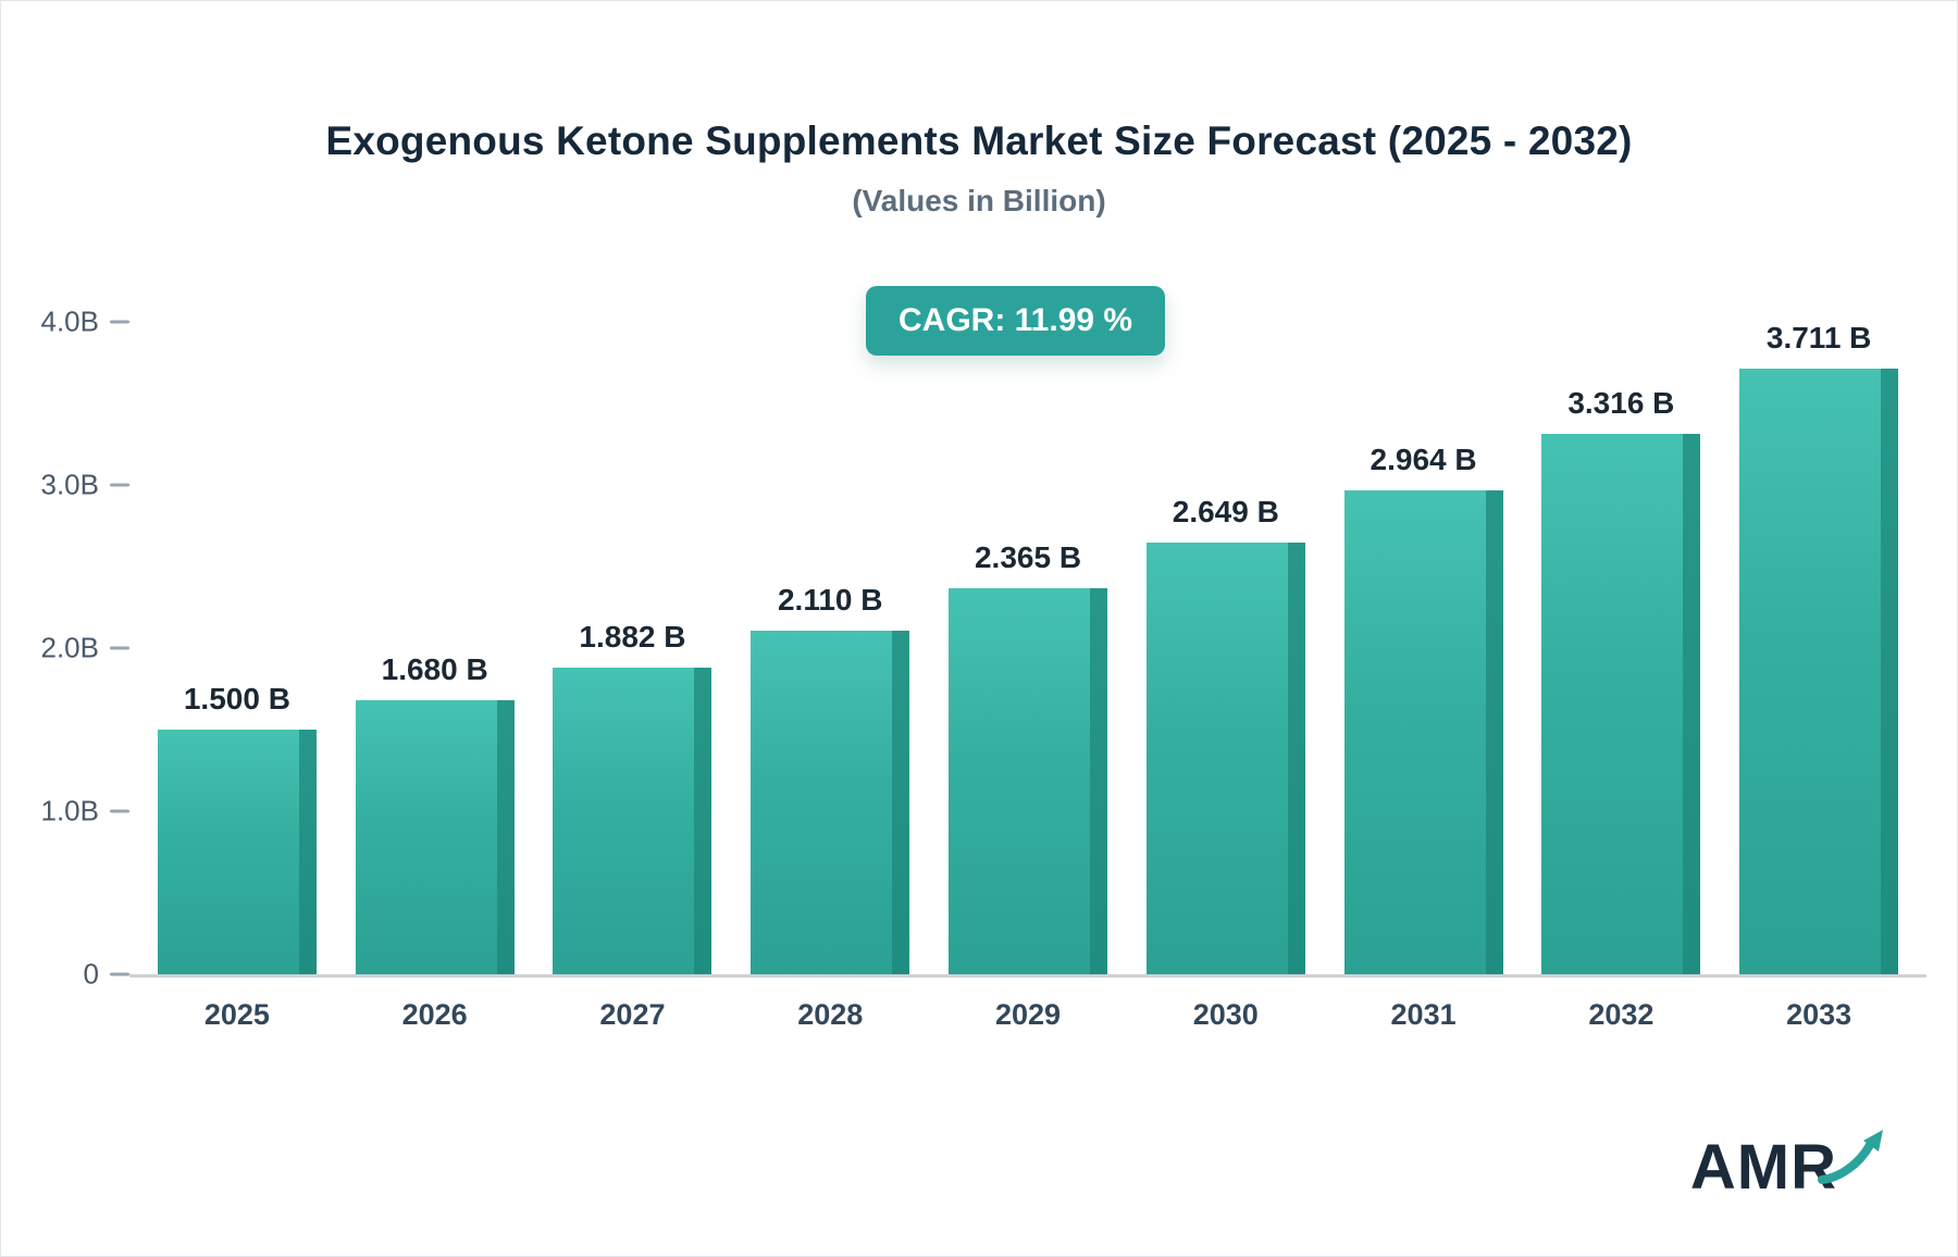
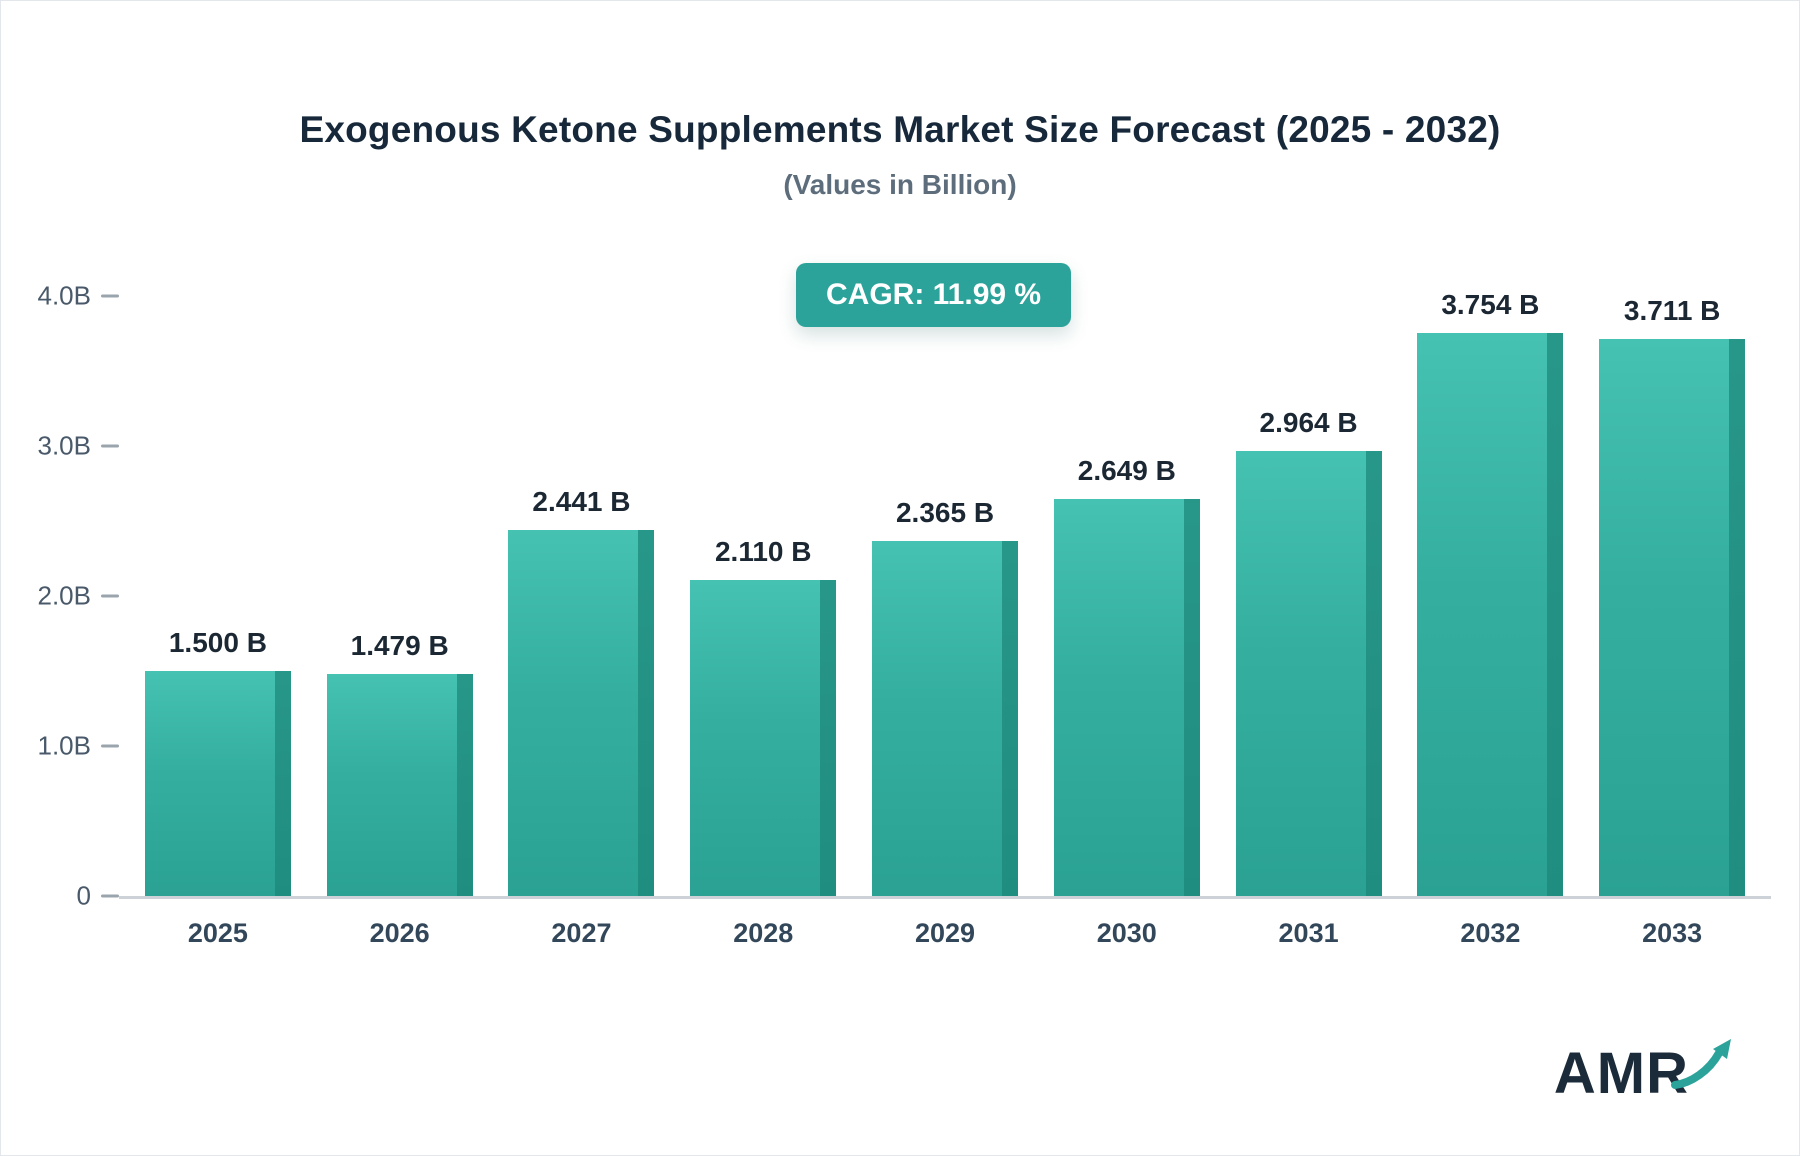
2026: 1.680 -> 1.479
2027: 1.882 -> 2.441
2032: 3.316 -> 3.754
